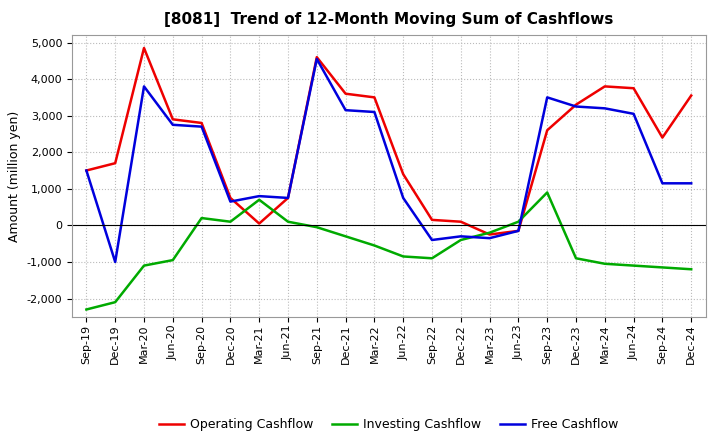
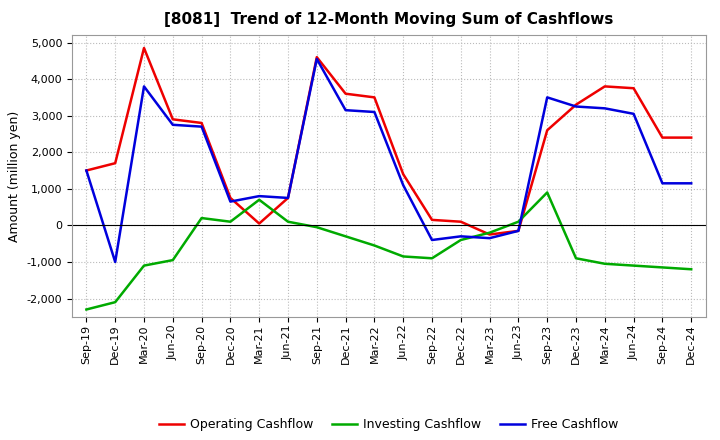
Free Cashflow/Jun-22: 750 -> 1,100
Operating Cashflow/Dec-24: 3,550 -> 2,400
